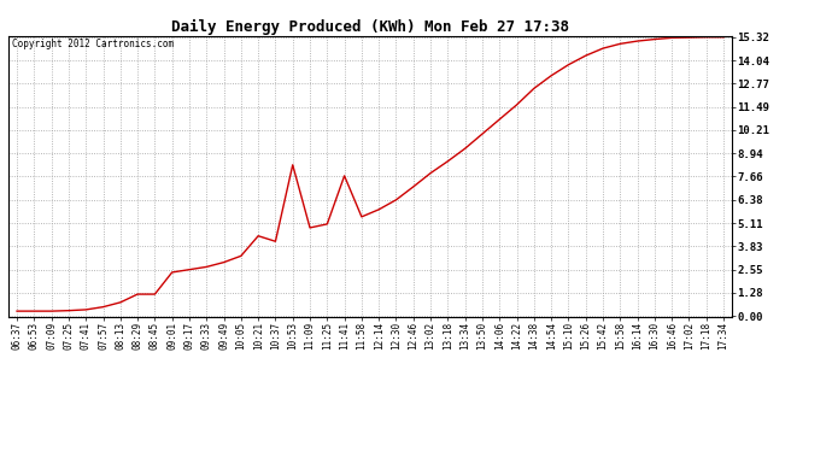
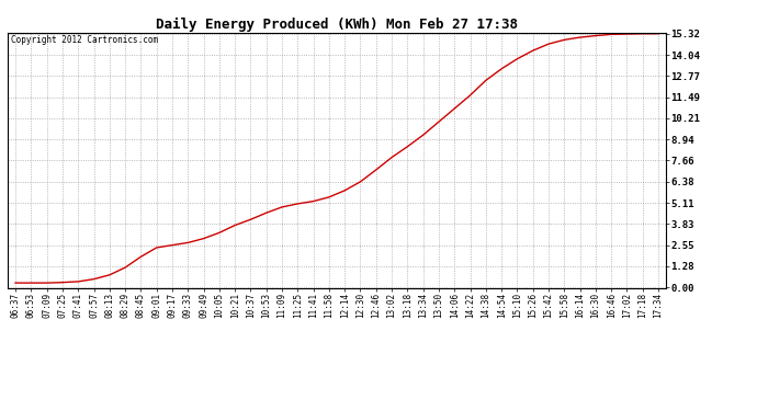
08:45: 1.2 -> 1.9
10:21: 4.4 -> 3.8
10:53: 8.3 -> 4.5
11:41: 7.7 -> 5.2
